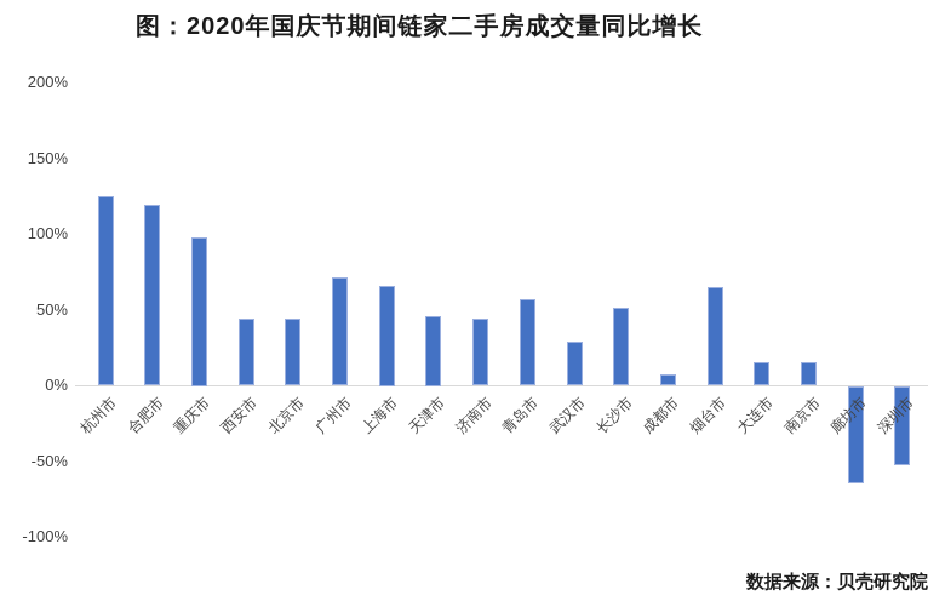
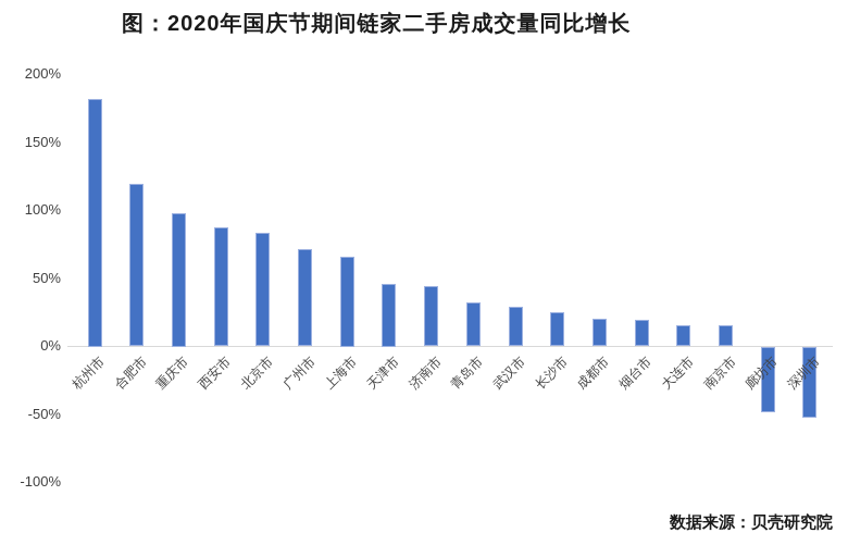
杭州市: 125% -> 182%
西安市: 44% -> 87%
北京市: 44% -> 83%
青岛市: 57% -> 32%
长沙市: 51% -> 25%
成都市: 7% -> 20%
烟台市: 65% -> 19%
廊坊市: -64% -> -48%
